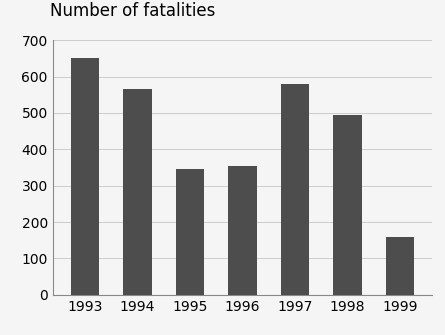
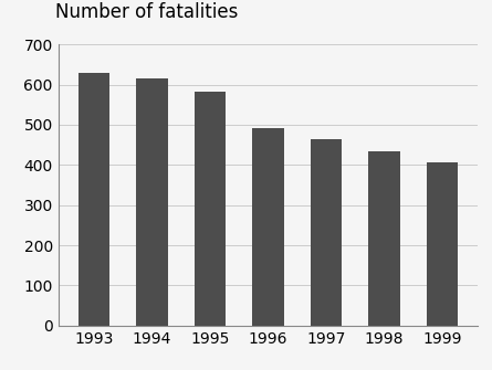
1993: 650 -> 628
1994: 565 -> 615
1995: 345 -> 582
1996: 355 -> 491
1997: 580 -> 463
1998: 495 -> 434
1999: 160 -> 405
